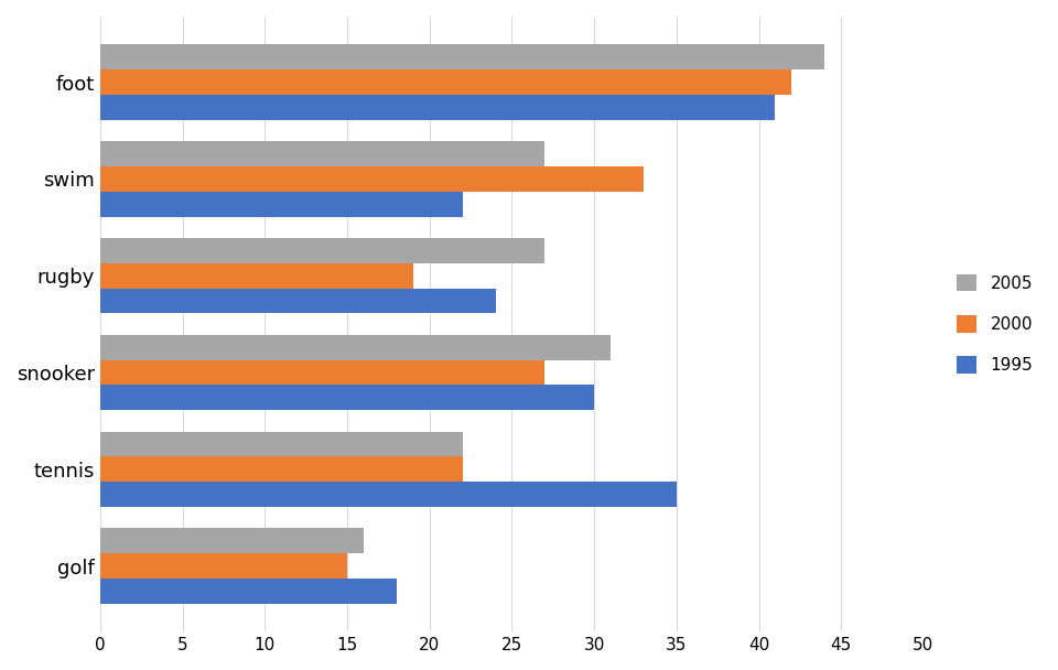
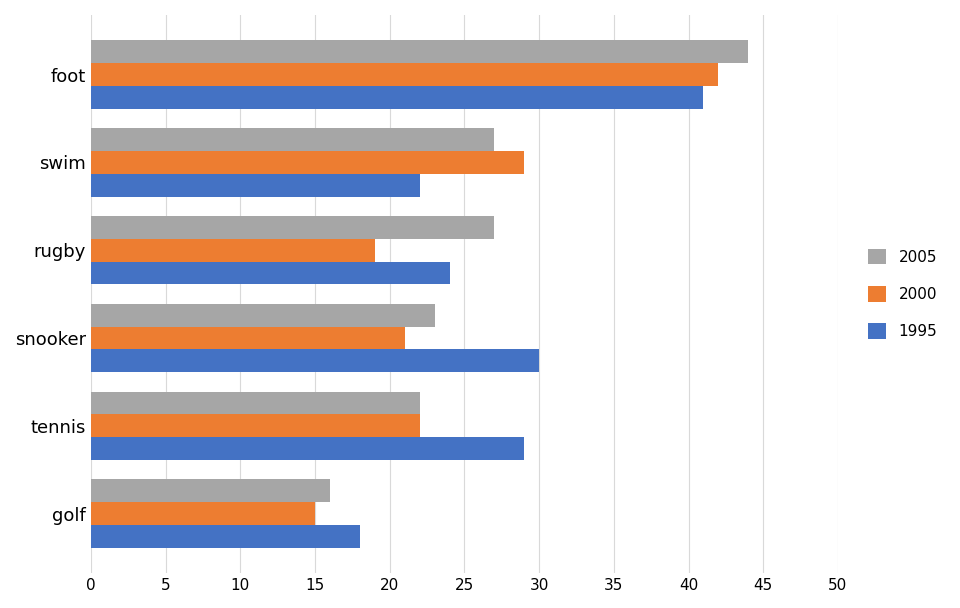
2000/swim: 33 -> 29
2005/snooker: 31 -> 23
2000/snooker: 27 -> 21
1995/tennis: 35 -> 29
